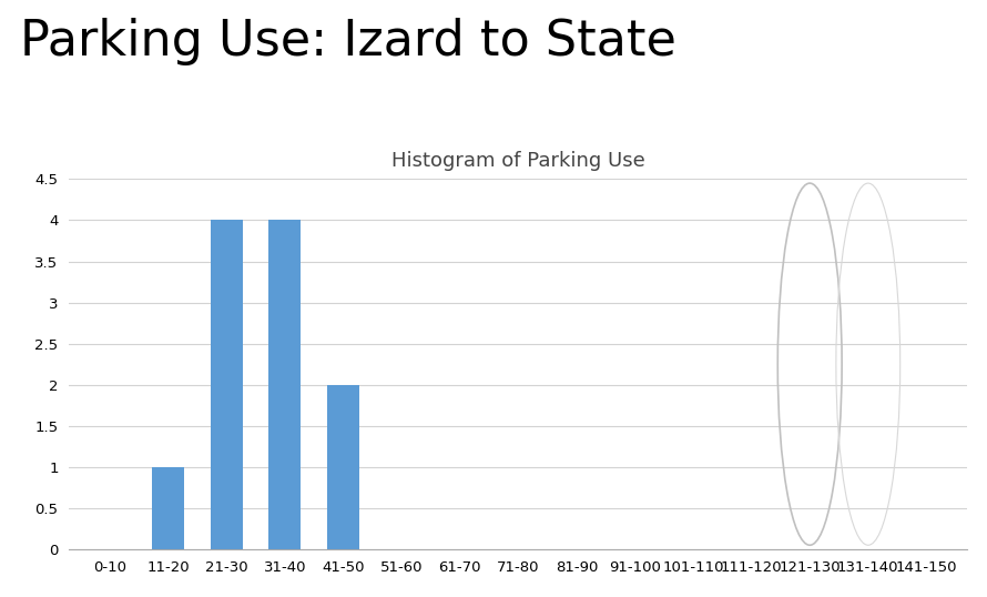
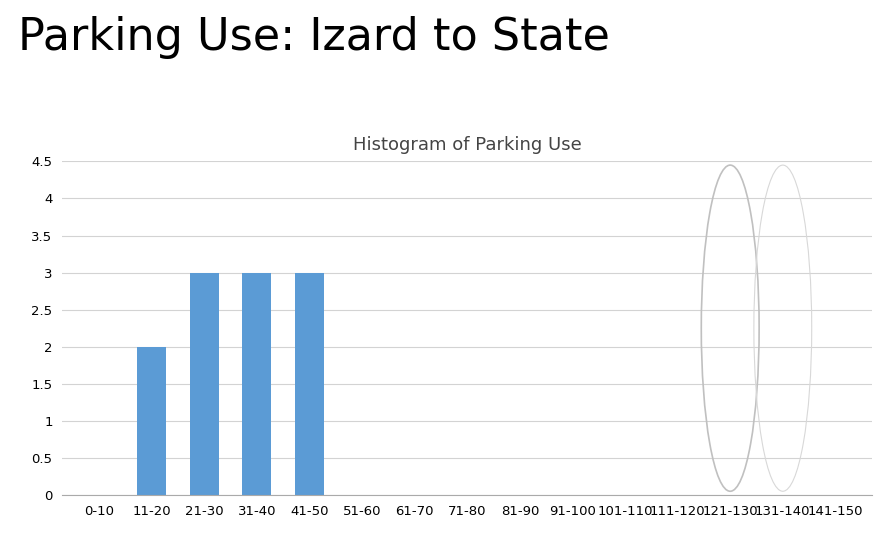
11-20: 1 -> 2
21-30: 4 -> 3
31-40: 4 -> 3
41-50: 2 -> 3
